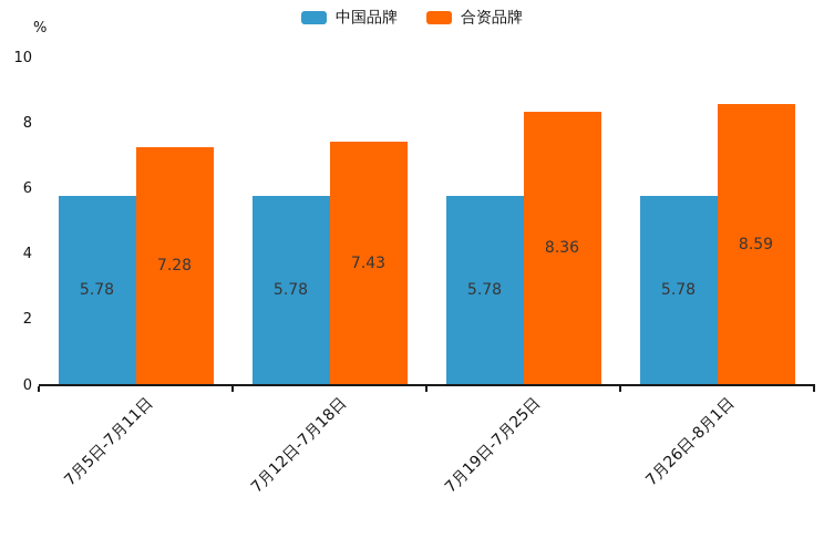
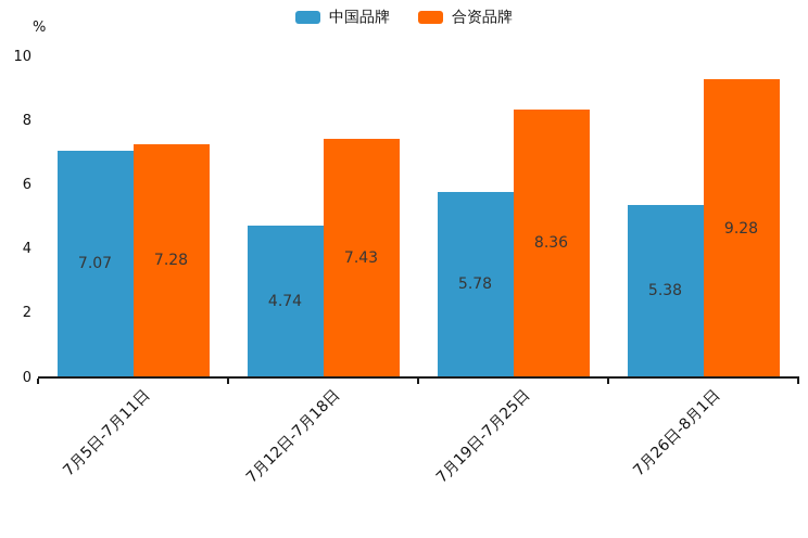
中国品牌/7月5日-7月11日: 5.78 -> 7.07
中国品牌/7月12日-7月18日: 5.78 -> 4.74
中国品牌/7月26日-8月1日: 5.78 -> 5.38
合资品牌/7月26日-8月1日: 8.59 -> 9.28
